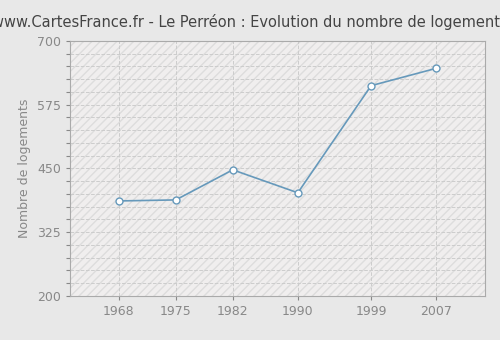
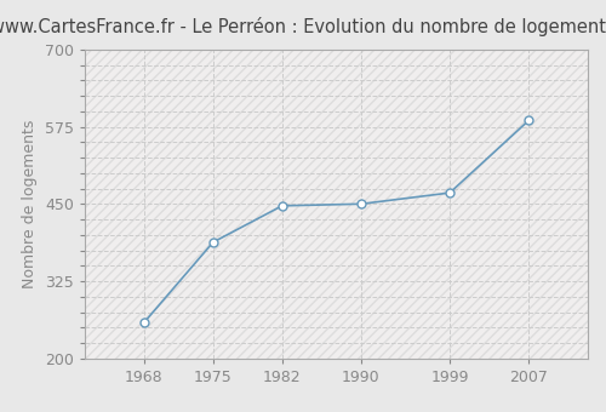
1968: 386 -> 258
1990: 402 -> 450
1999: 612 -> 468
2007: 646 -> 585
